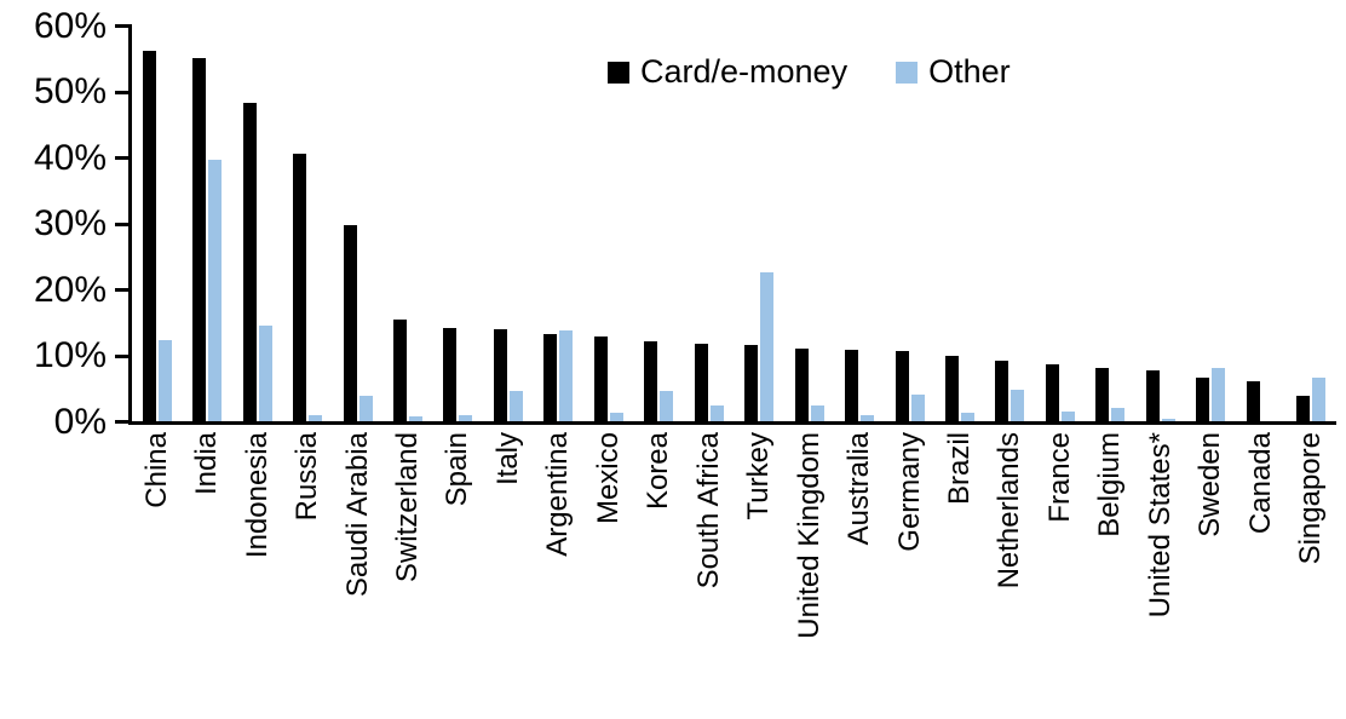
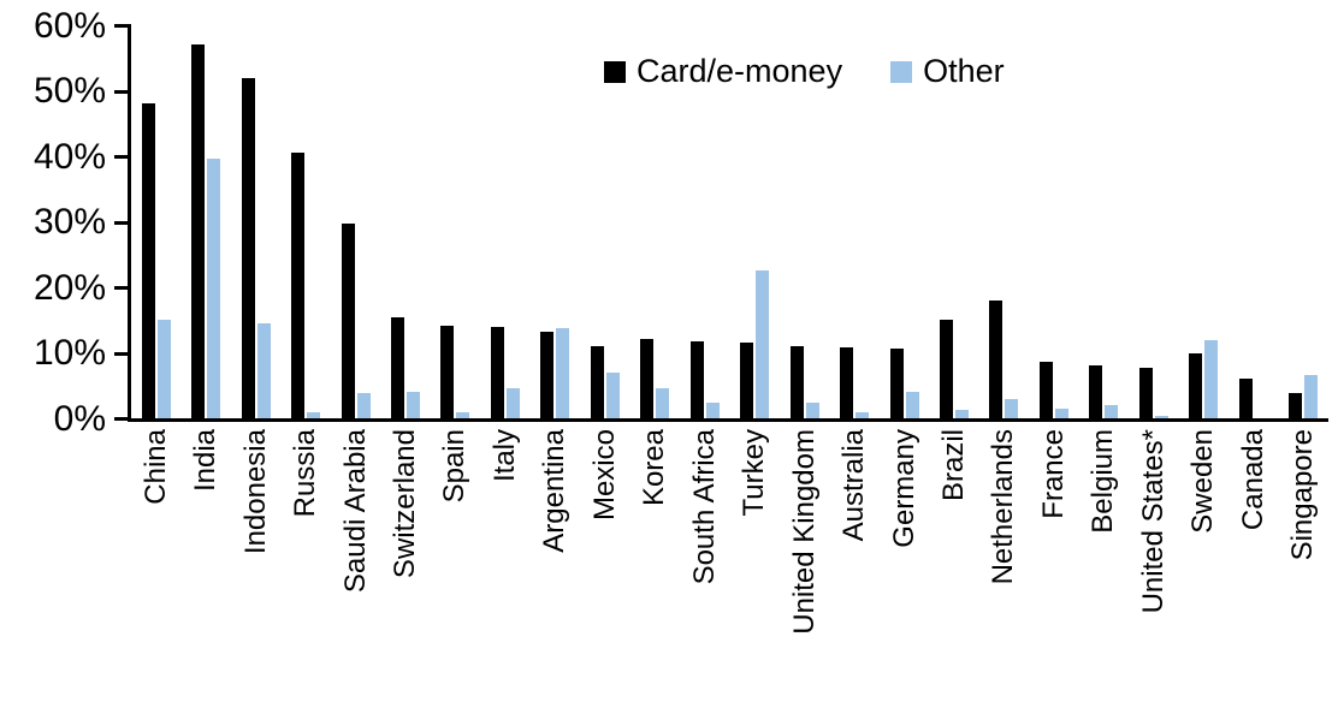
Card/e-money/China: 56% -> 48%
Other/China: 12% -> 15%
Card/e-money/India: 55% -> 57%
Card/e-money/Indonesia: 48% -> 52%
Other/Switzerland: 1% -> 4%
Card/e-money/Mexico: 13% -> 11%
Other/Mexico: 1% -> 7%
Card/e-money/Brazil: 10% -> 15%
Card/e-money/Netherlands: 9% -> 18%
Other/Netherlands: 5% -> 3%
Card/e-money/Sweden: 7% -> 10%
Other/Sweden: 8% -> 12%
